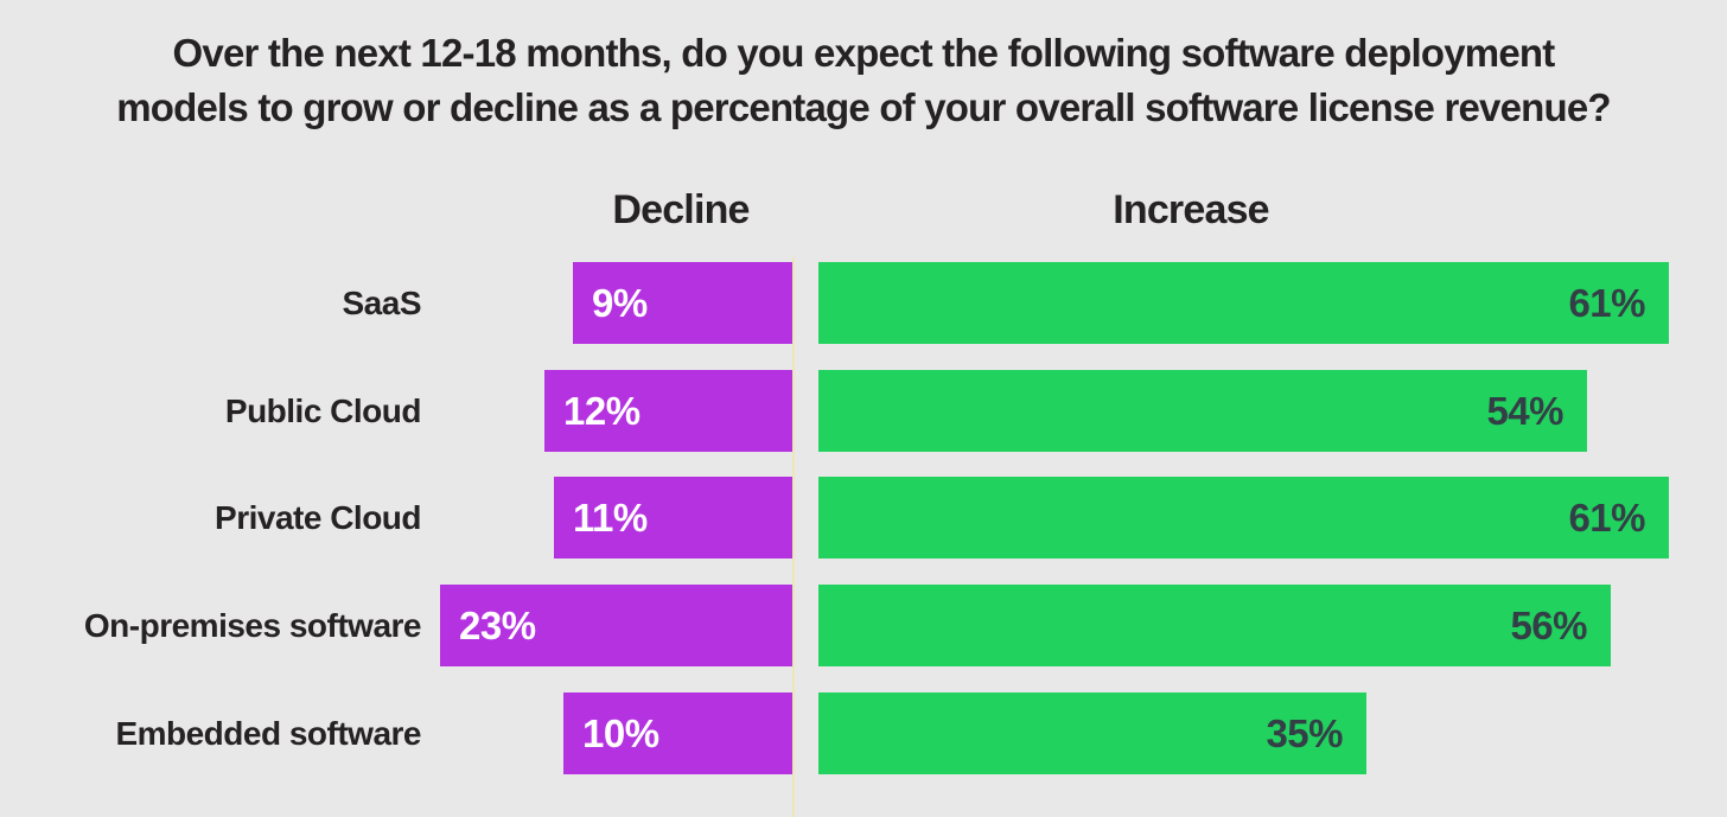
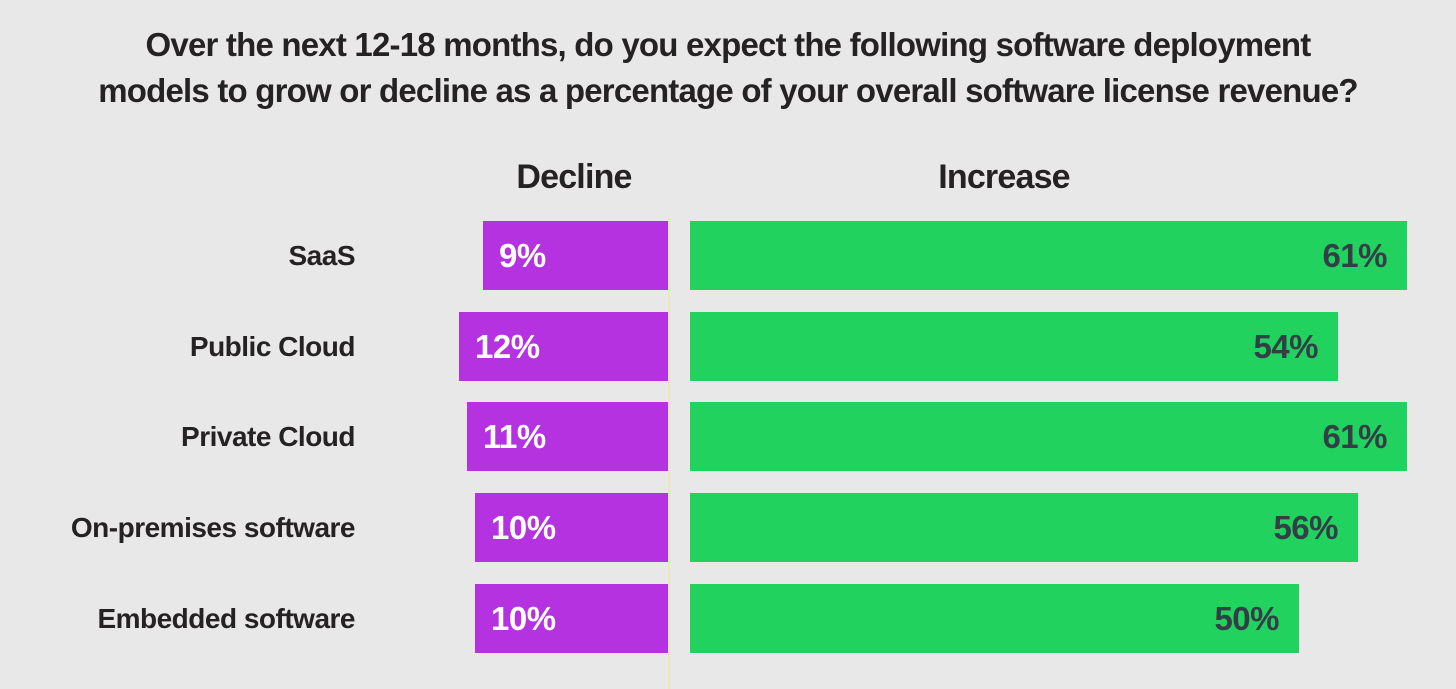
Decline/On-premises software: 23% -> 10%
Increase/Embedded software: 35% -> 50%
